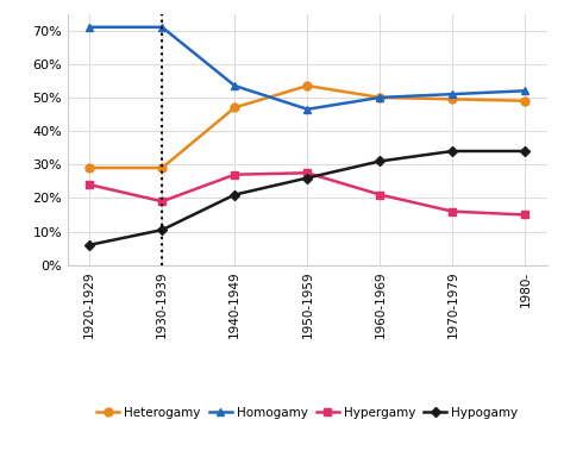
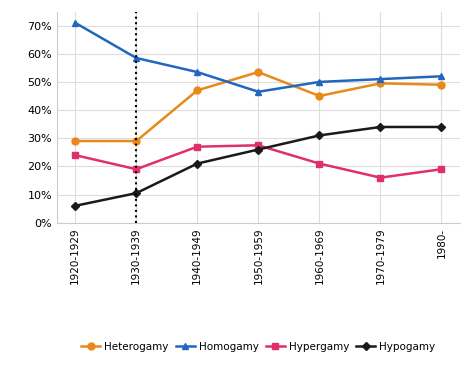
Homogamy/1930-1939: 71.0% -> 58.5%
Heterogamy/1960-1969: 50.0% -> 45.0%
Hypergamy/1980-: 15.0% -> 19.0%
